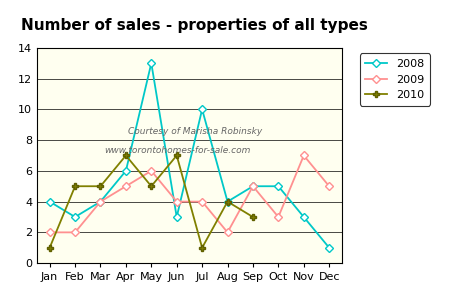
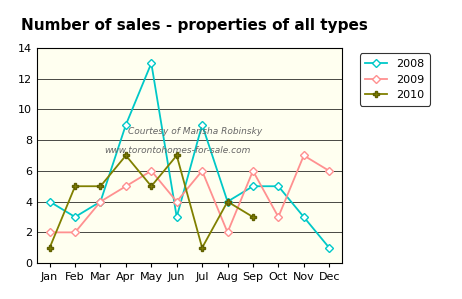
2008/Apr: 6 -> 9
2008/Jul: 10 -> 9
2009/Jul: 4 -> 6
2009/Sep: 5 -> 6
2009/Dec: 5 -> 6
